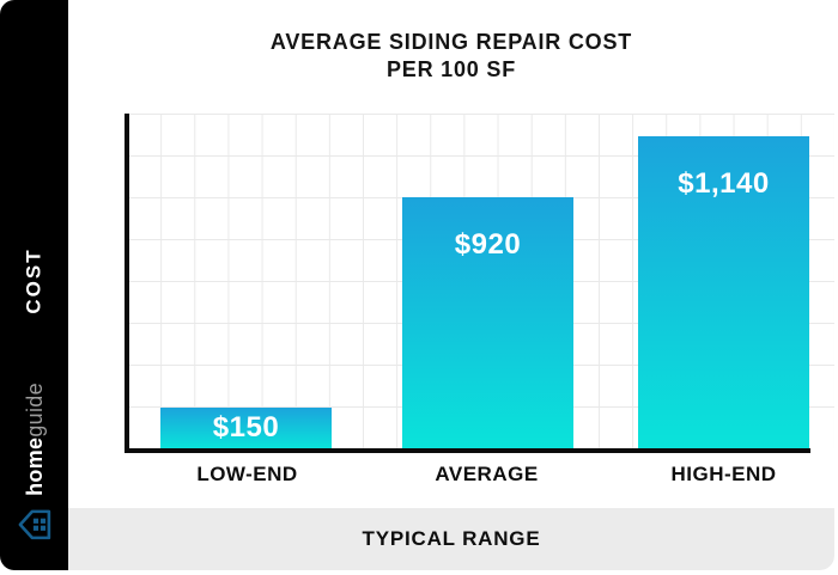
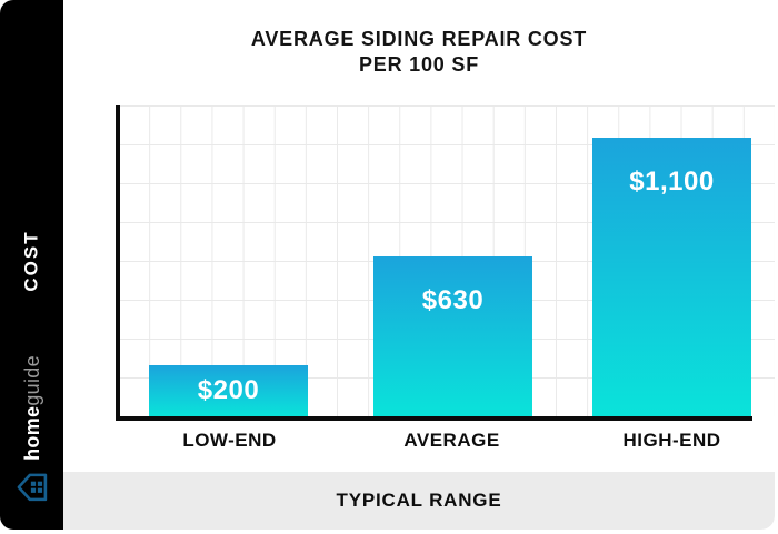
LOW-END: $150 -> $200
AVERAGE: $920 -> $630
HIGH-END: $1,140 -> $1,100
